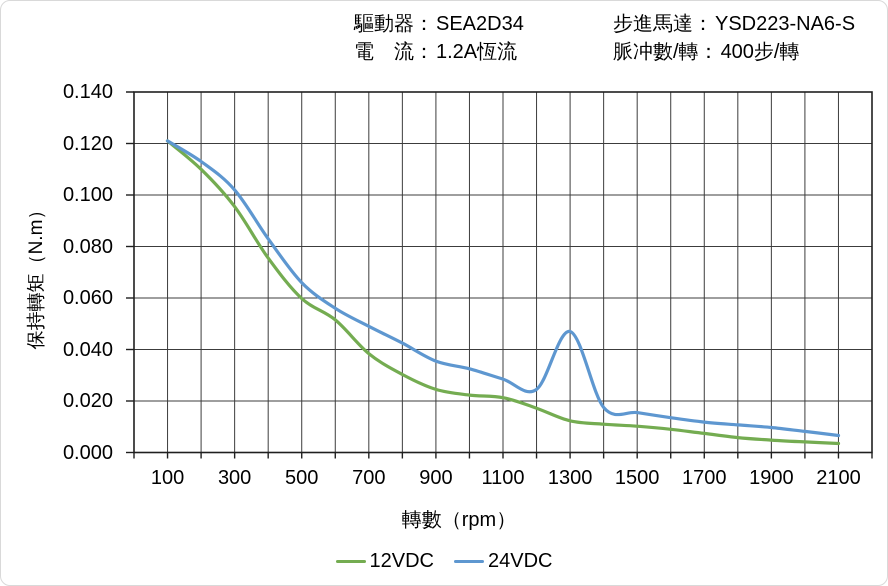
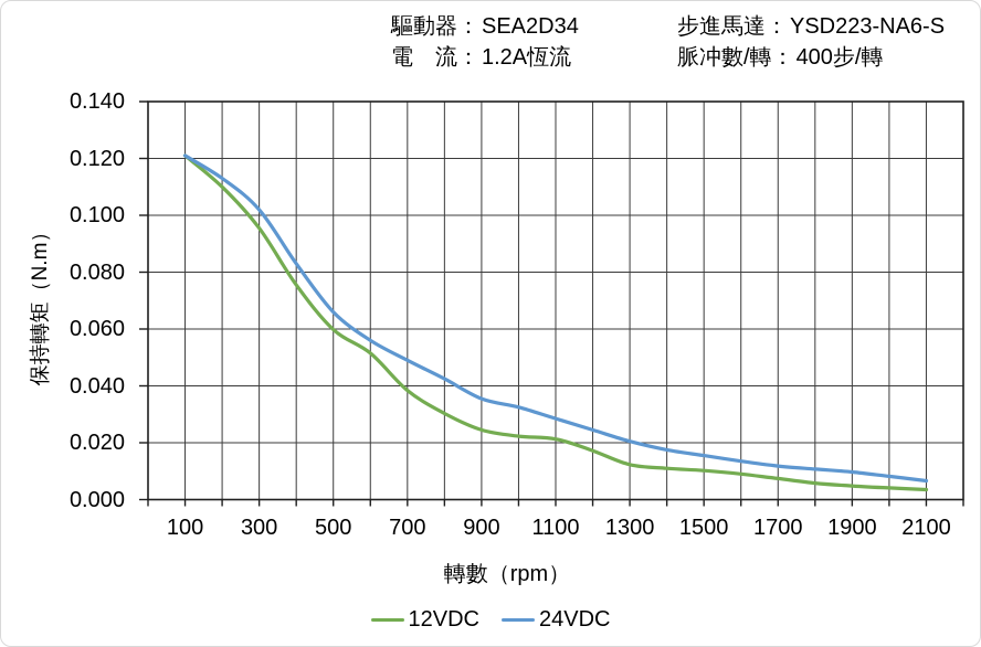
24VDC/1300: 0.047 -> 0.021
